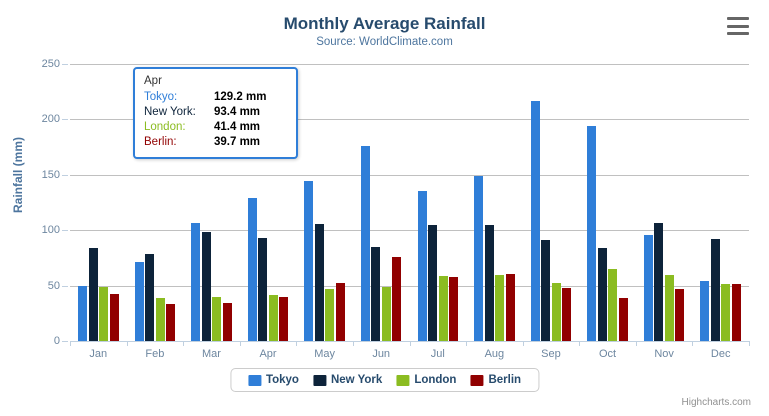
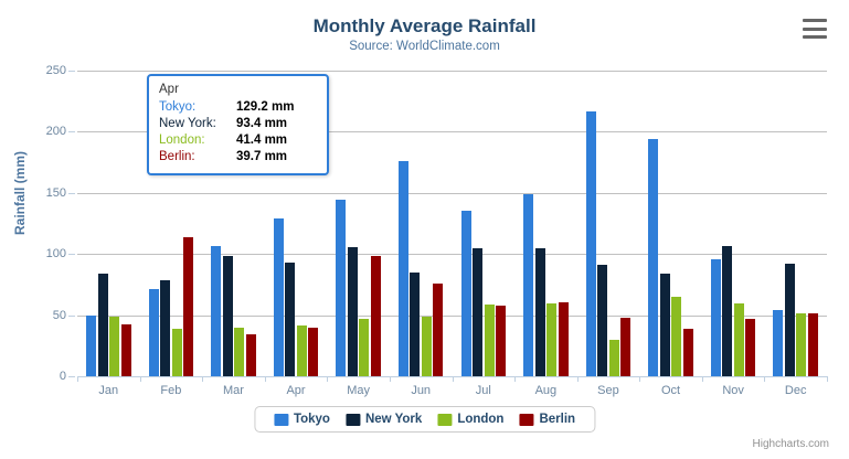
Berlin/Feb: 33 -> 114
Berlin/May: 53 -> 98
London/Sep: 52 -> 30
